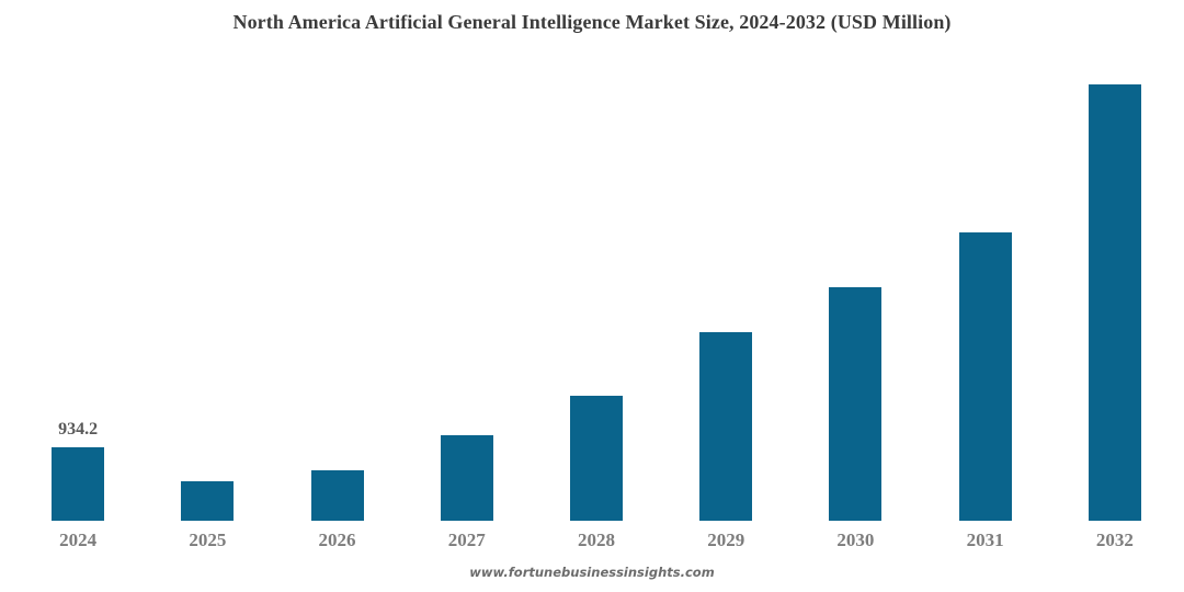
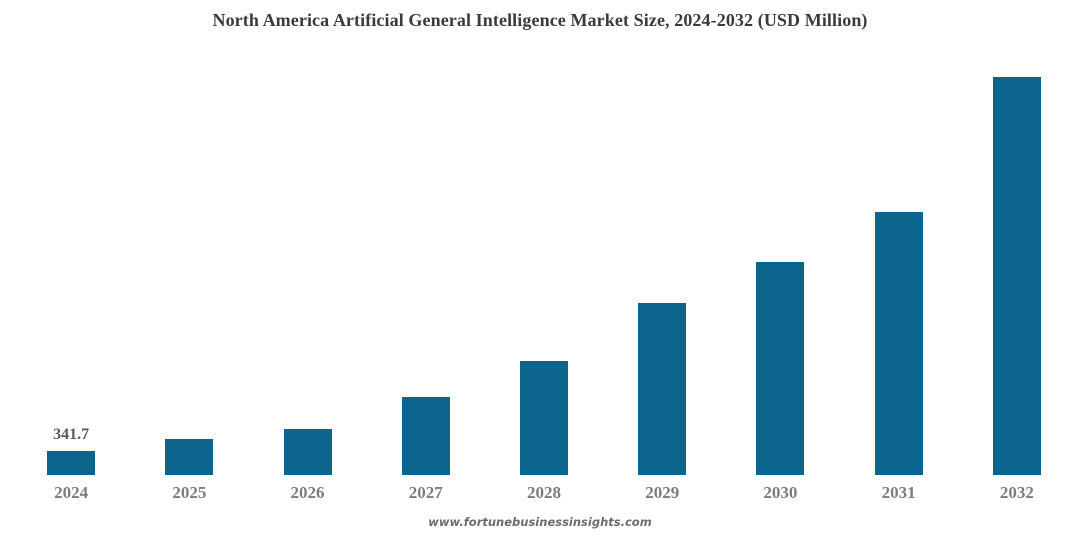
2024: 934.2 -> 341.7
